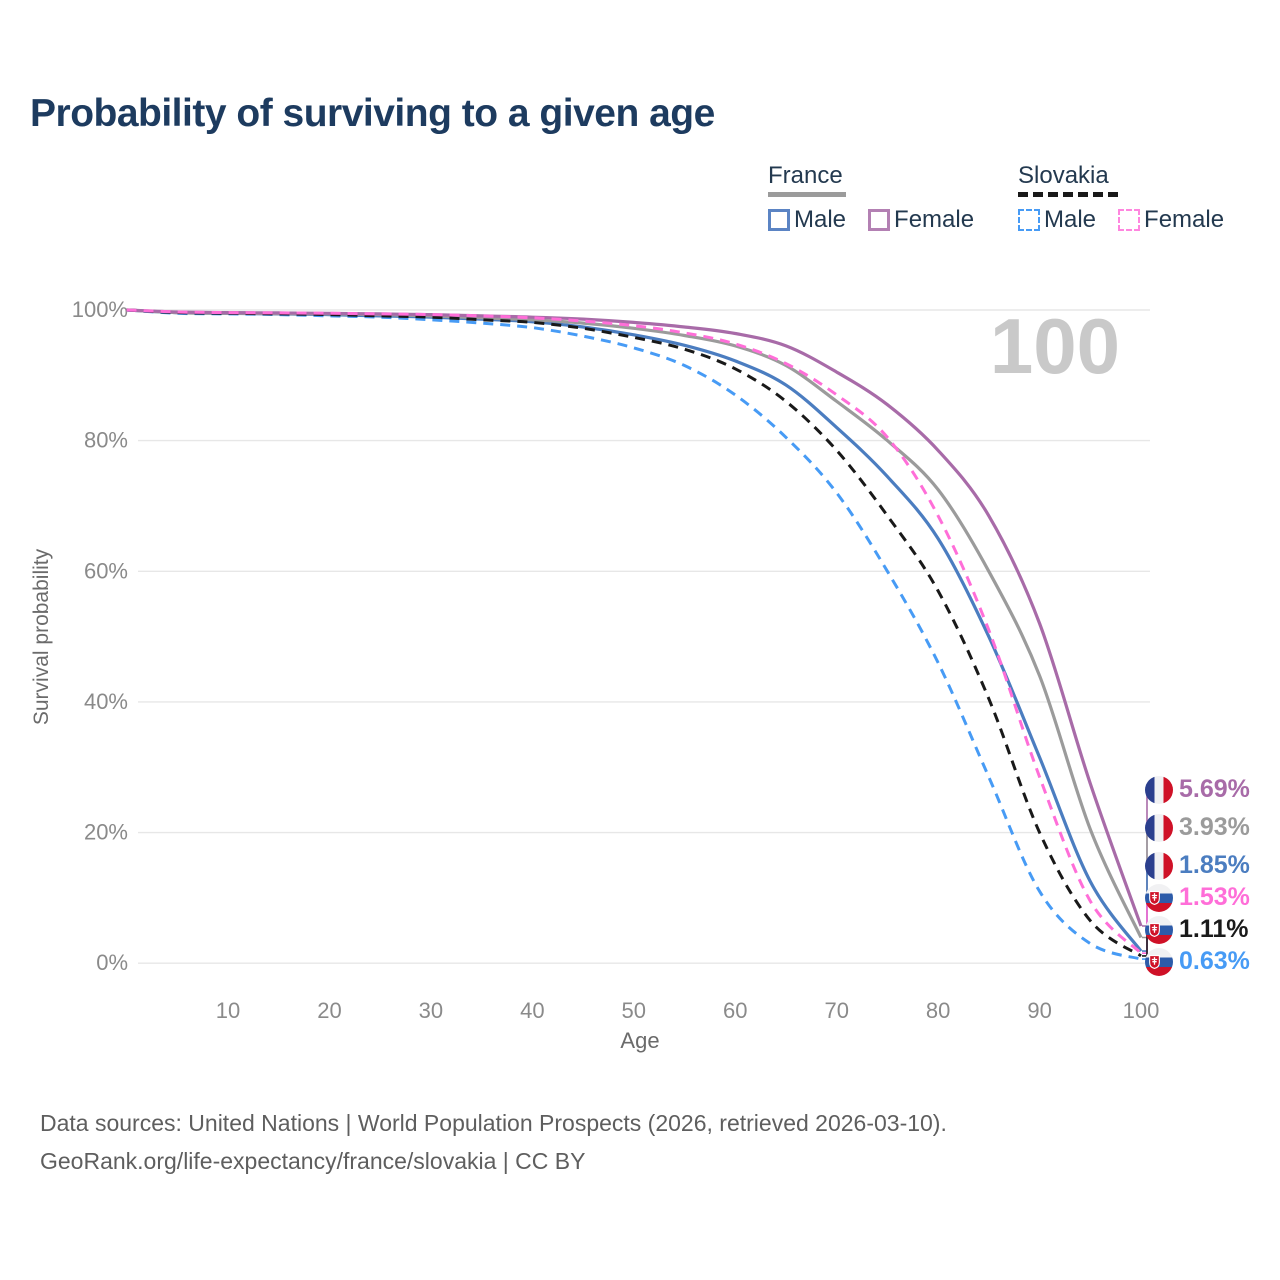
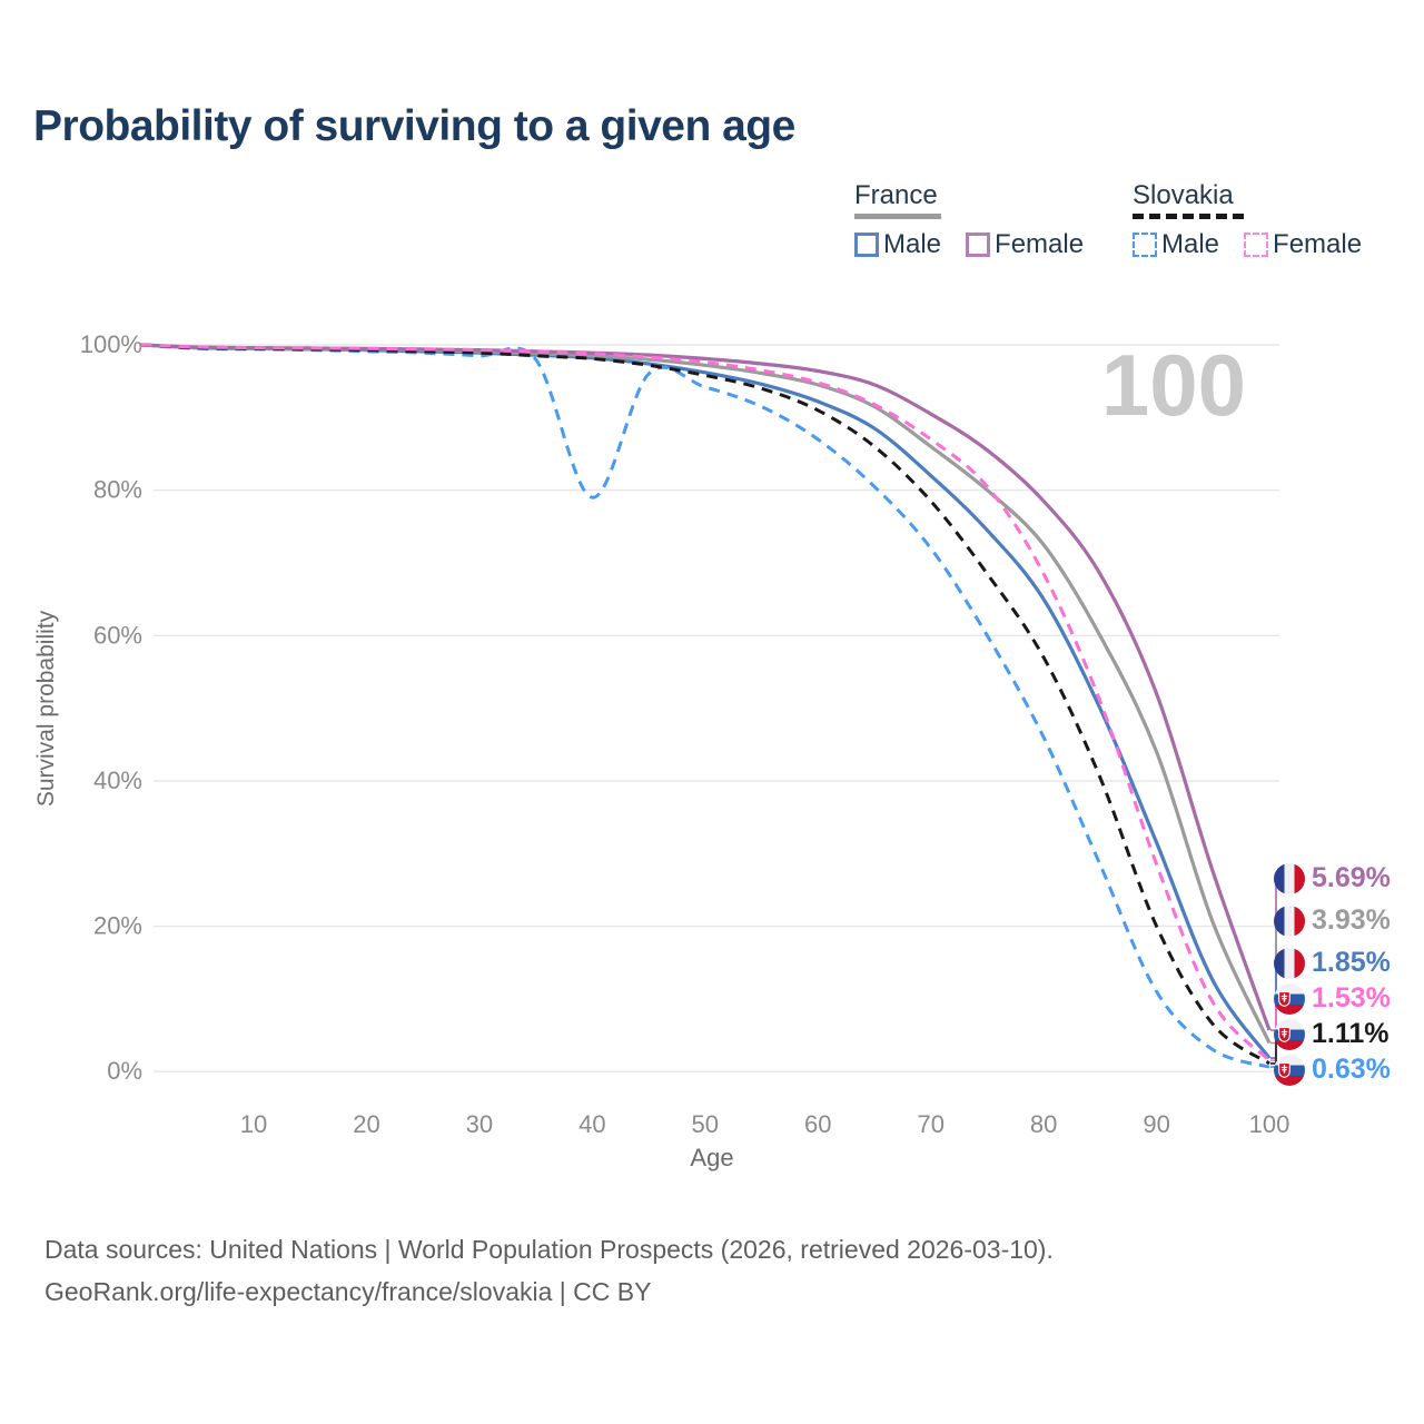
Slovakia Male/40: 97% -> 79%
